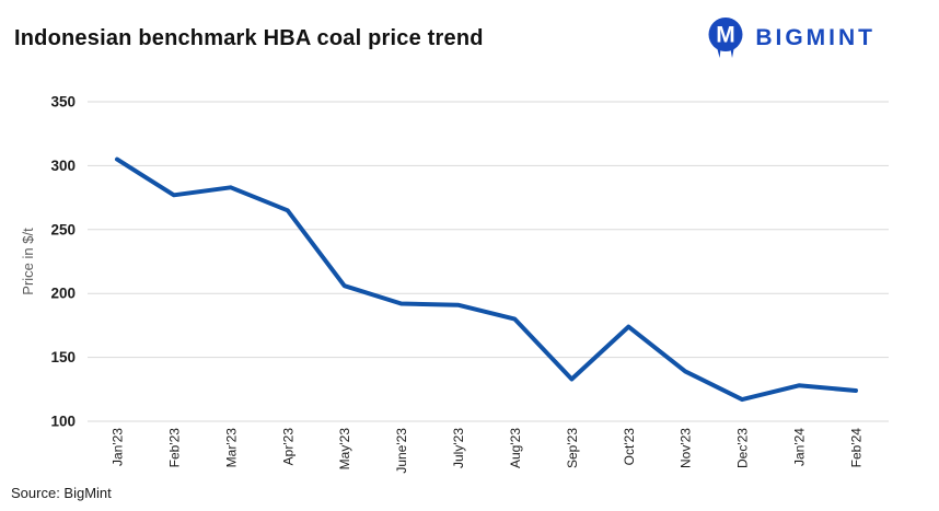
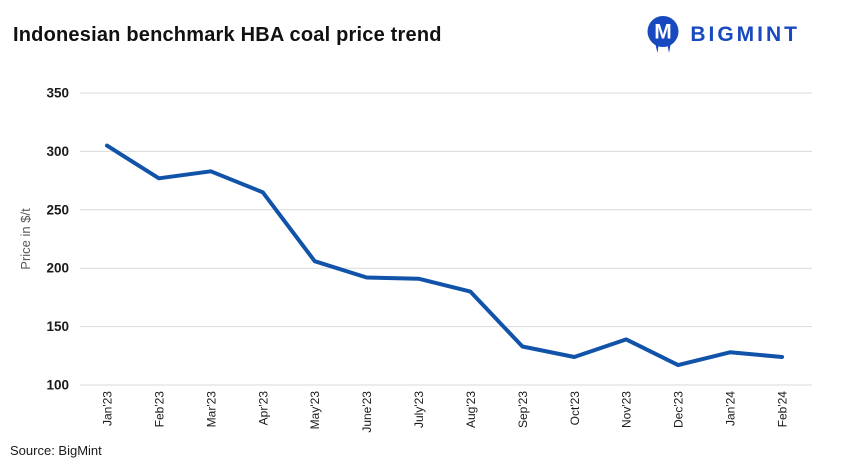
Oct'23: 174 -> 124
